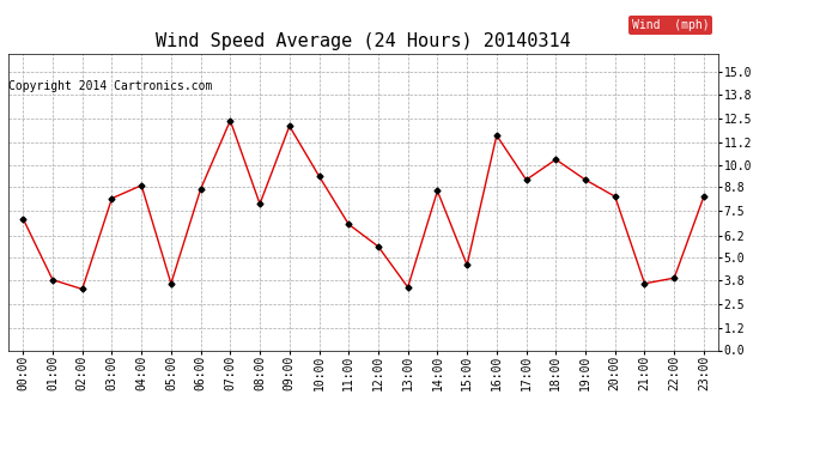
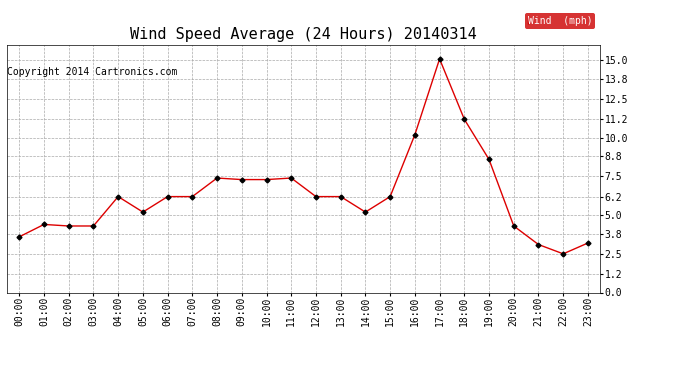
00:00: 7.1 -> 3.6
01:00: 3.8 -> 4.4
02:00: 3.3 -> 4.3
03:00: 8.2 -> 4.3
04:00: 8.9 -> 6.2
05:00: 3.6 -> 5.2
06:00: 8.7 -> 6.2
07:00: 12.4 -> 6.2
08:00: 7.9 -> 7.4
09:00: 12.1 -> 7.3
10:00: 9.4 -> 7.3
11:00: 6.8 -> 7.4
12:00: 5.6 -> 6.2
13:00: 3.4 -> 6.2
14:00: 8.6 -> 5.2
15:00: 4.6 -> 6.2
16:00: 11.6 -> 10.2
17:00: 9.2 -> 15.1
18:00: 10.3 -> 11.2
19:00: 9.2 -> 8.6
20:00: 8.3 -> 4.3
21:00: 3.6 -> 3.1
22:00: 3.9 -> 2.5
23:00: 8.3 -> 3.2
